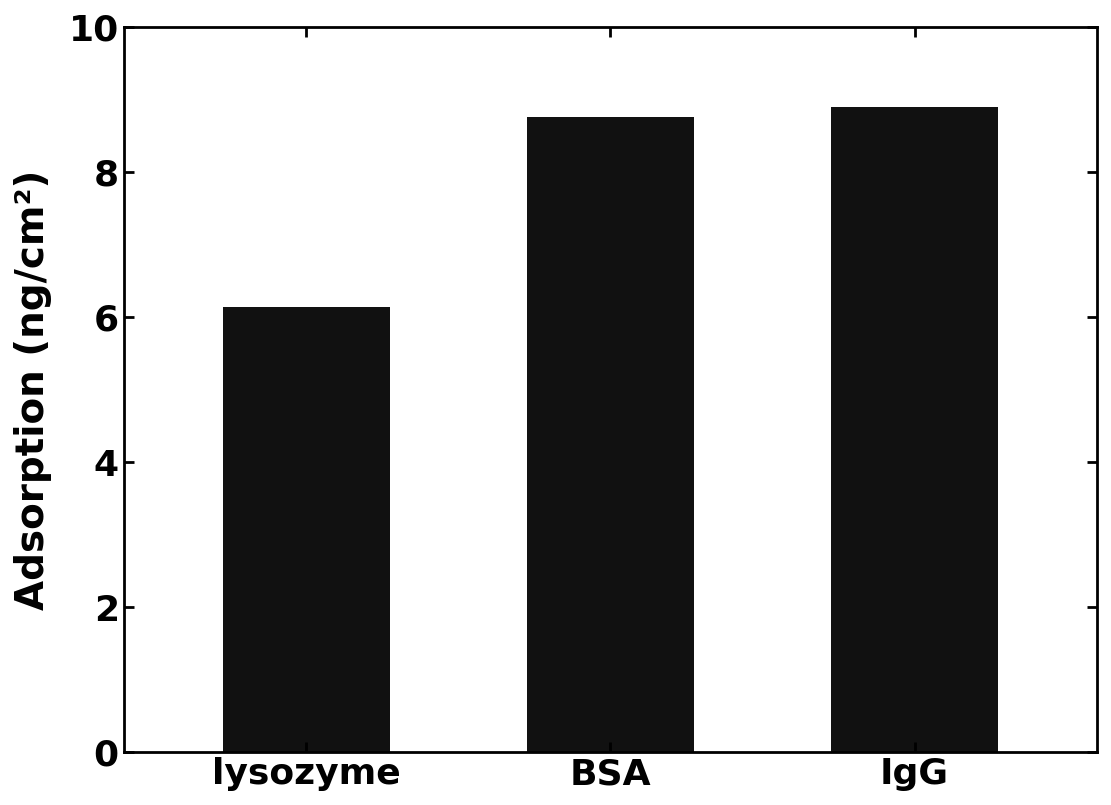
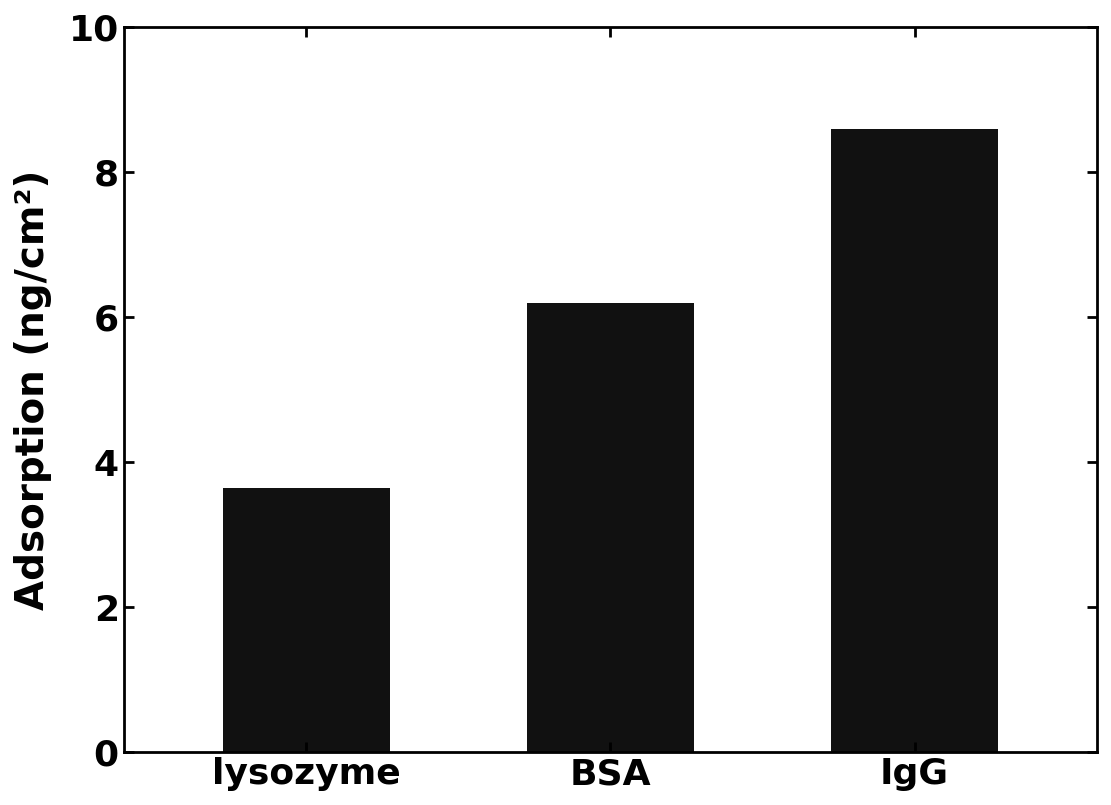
lysozyme: 6.14 -> 3.65
BSA: 8.76 -> 6.20
IgG: 8.90 -> 8.60
